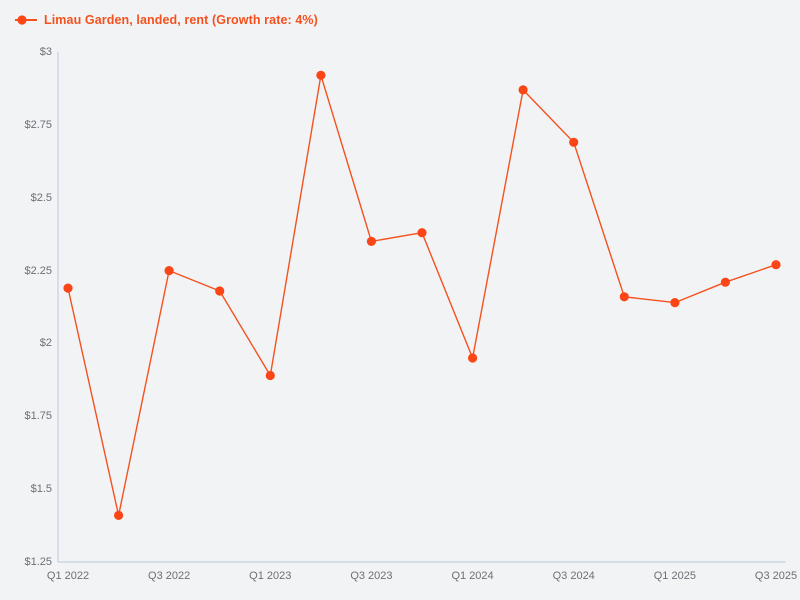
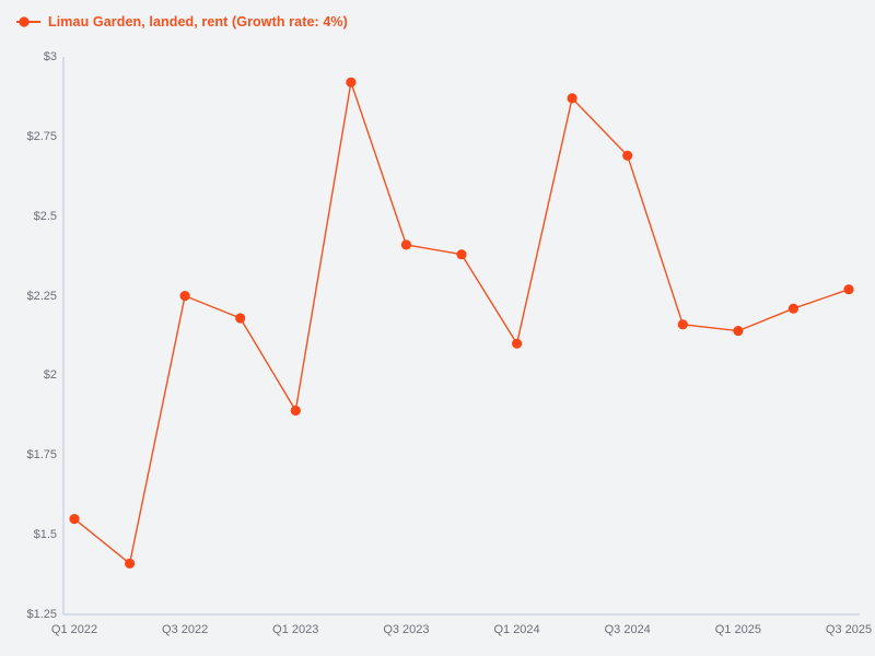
Q1 2022: $2.19 -> $1.55
Q3 2023: $2.35 -> $2.41
Q1 2024: $1.95 -> $2.10
